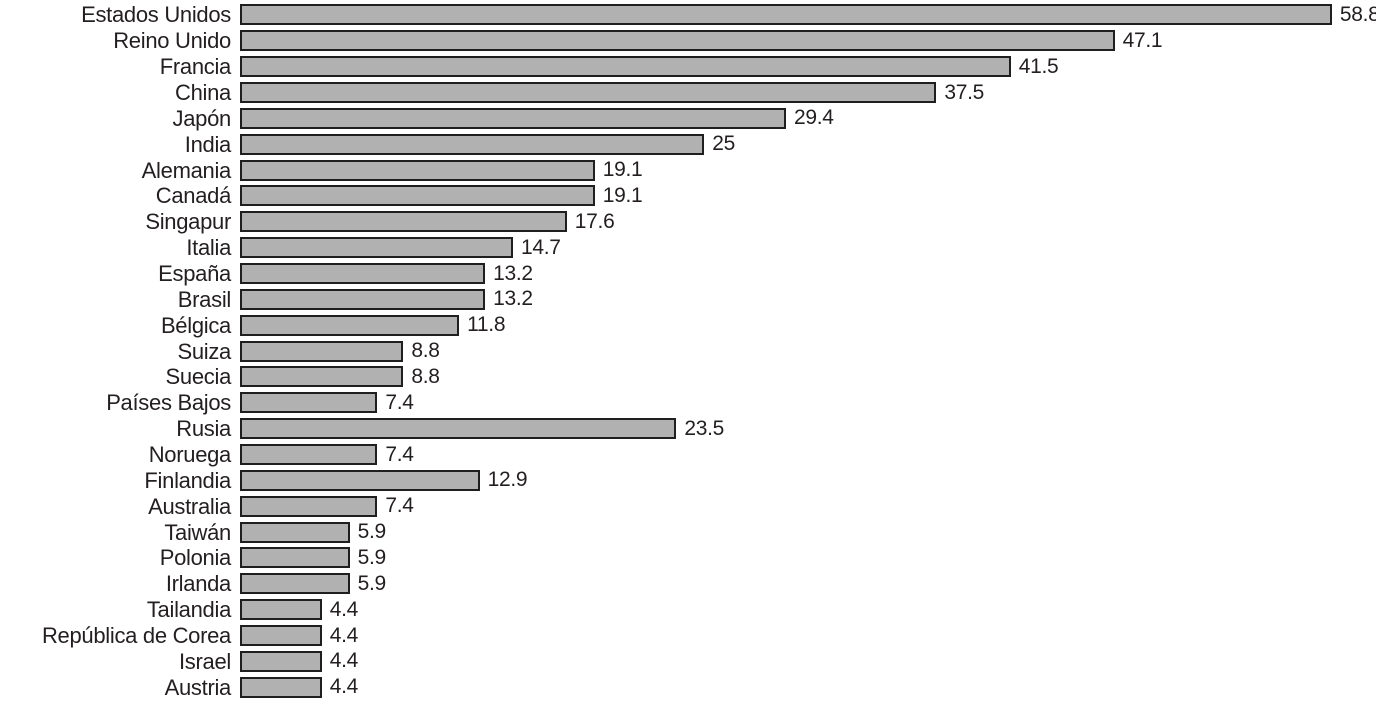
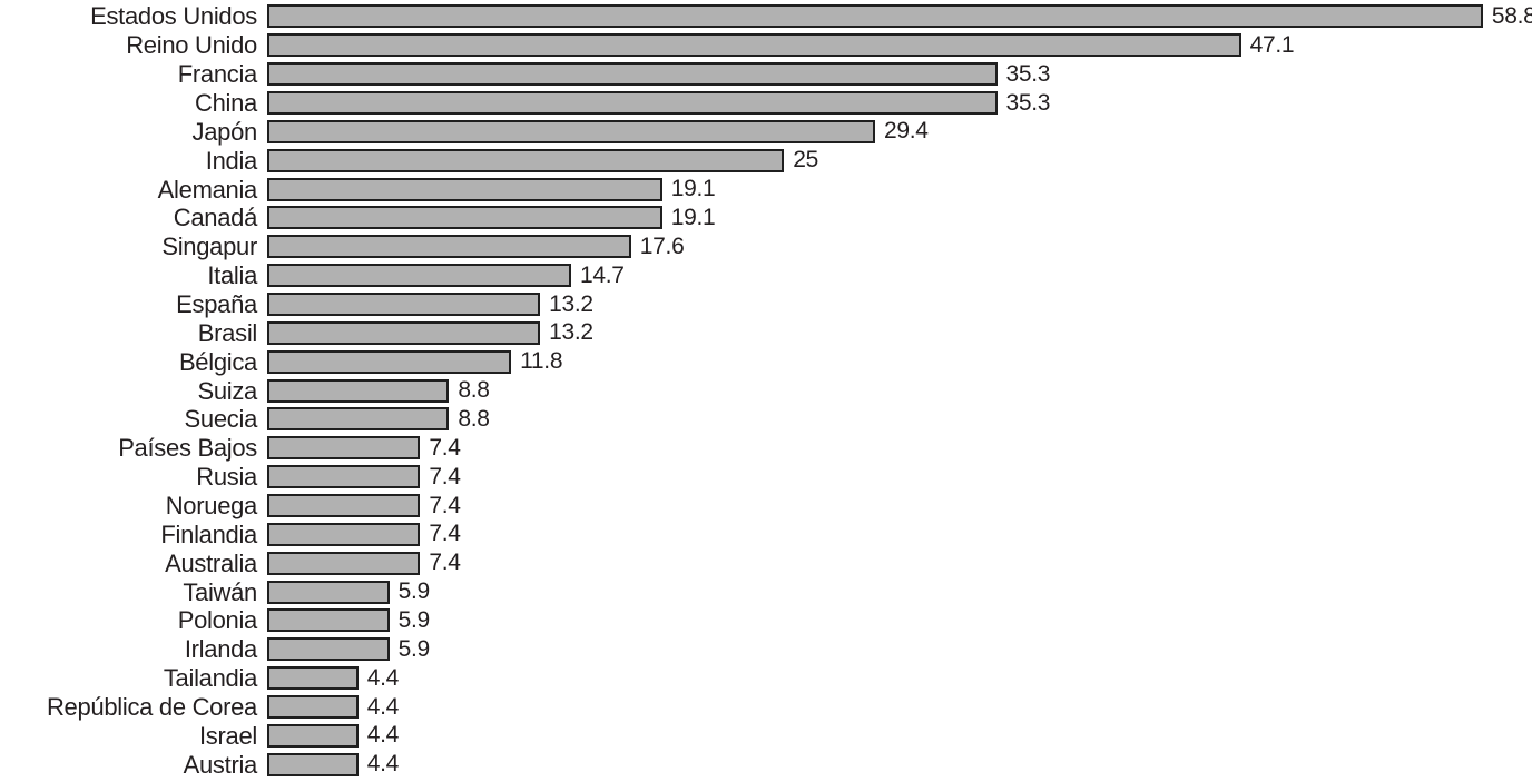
Francia: 41.5 -> 35.3
China: 37.5 -> 35.3
Rusia: 23.5 -> 7.4
Finlandia: 12.9 -> 7.4
